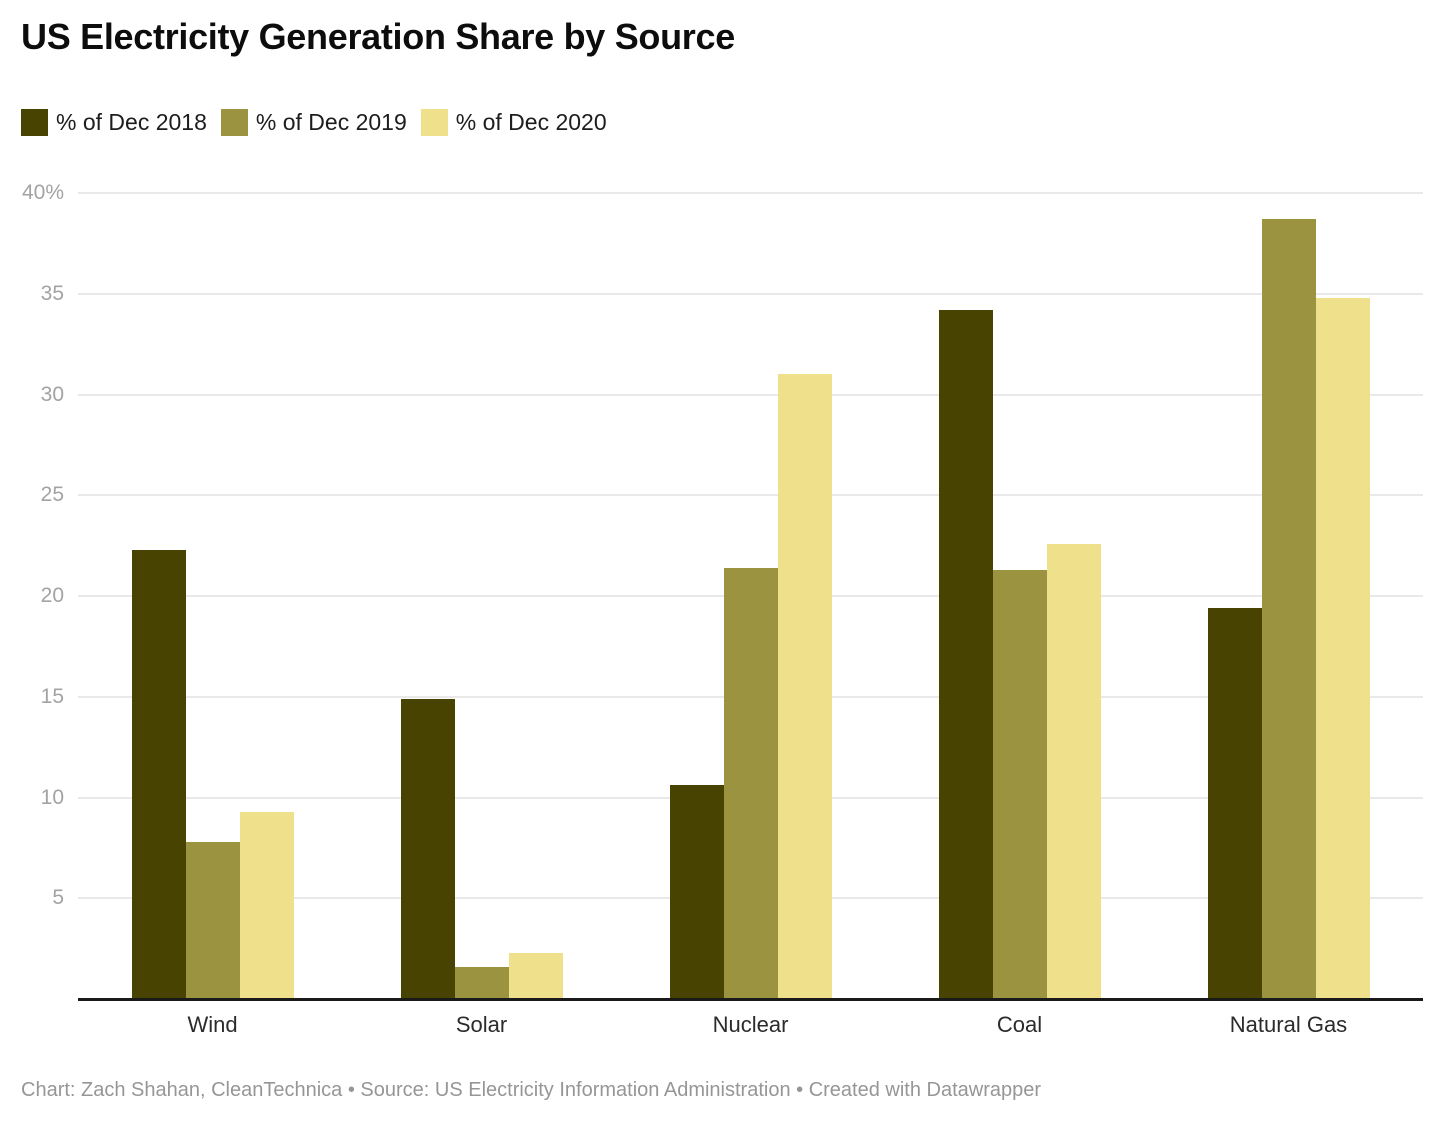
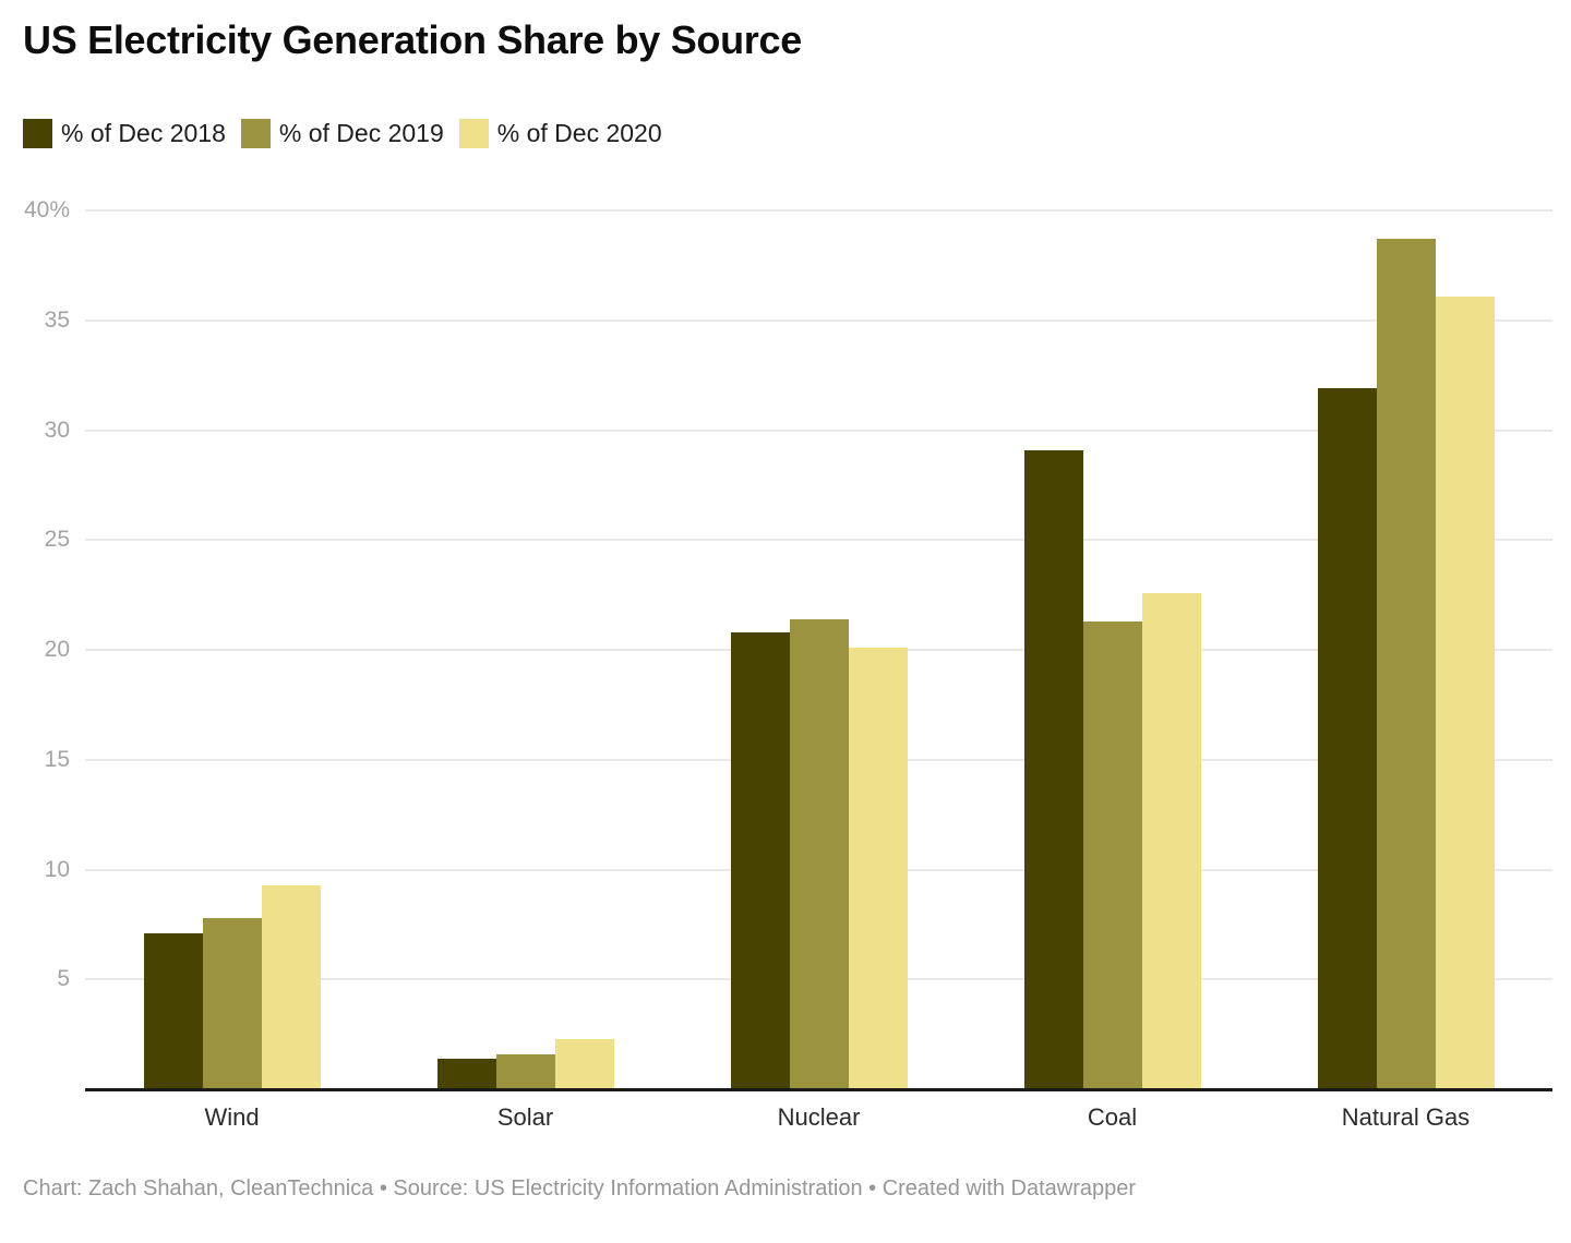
% of Dec 2018/Wind: 22.3% -> 7.1%
% of Dec 2018/Solar: 14.9% -> 1.4%
% of Dec 2018/Nuclear: 10.6% -> 20.8%
% of Dec 2020/Nuclear: 31.0% -> 20.1%
% of Dec 2018/Coal: 34.2% -> 29.1%
% of Dec 2018/Natural Gas: 19.4% -> 31.9%
% of Dec 2020/Natural Gas: 34.8% -> 36.1%
